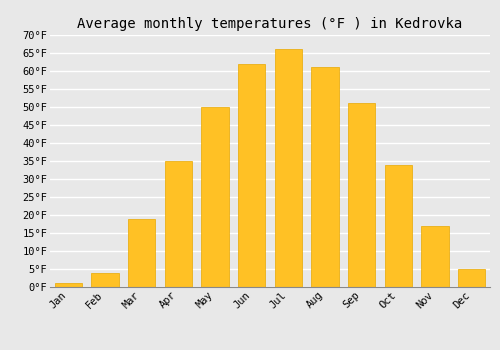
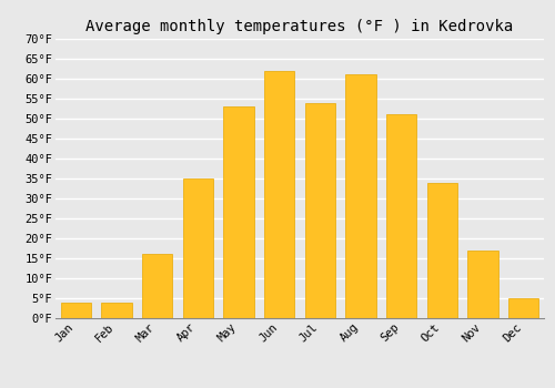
Jan: 1°F -> 4°F
Mar: 19°F -> 16°F
May: 50°F -> 53°F
Jul: 66°F -> 54°F
